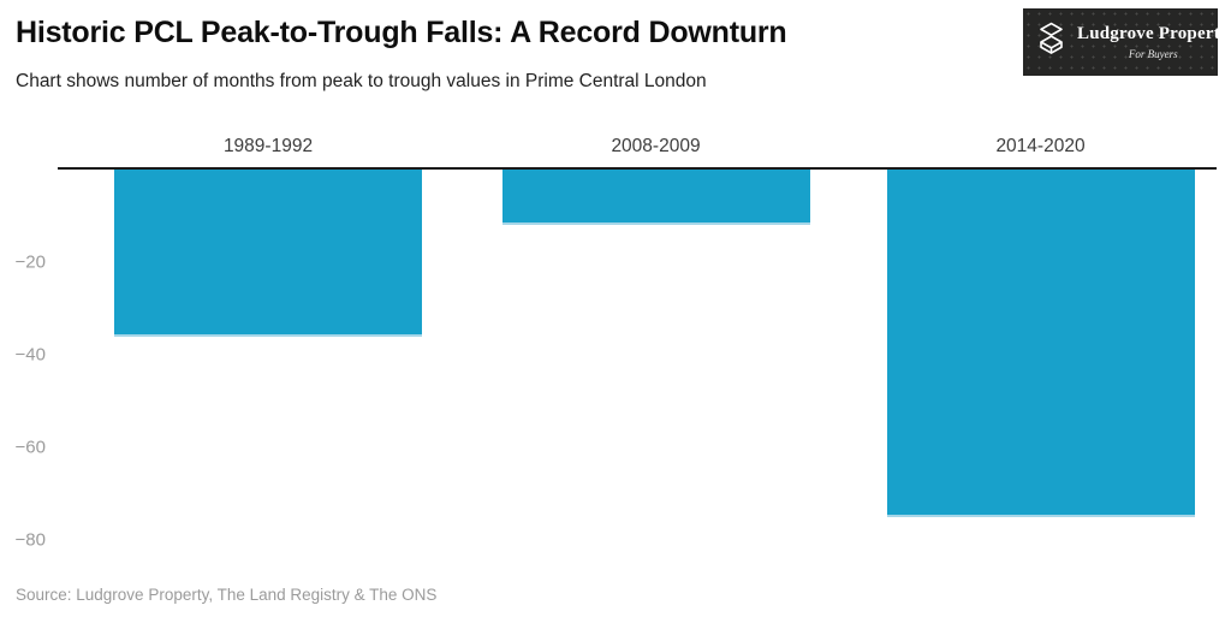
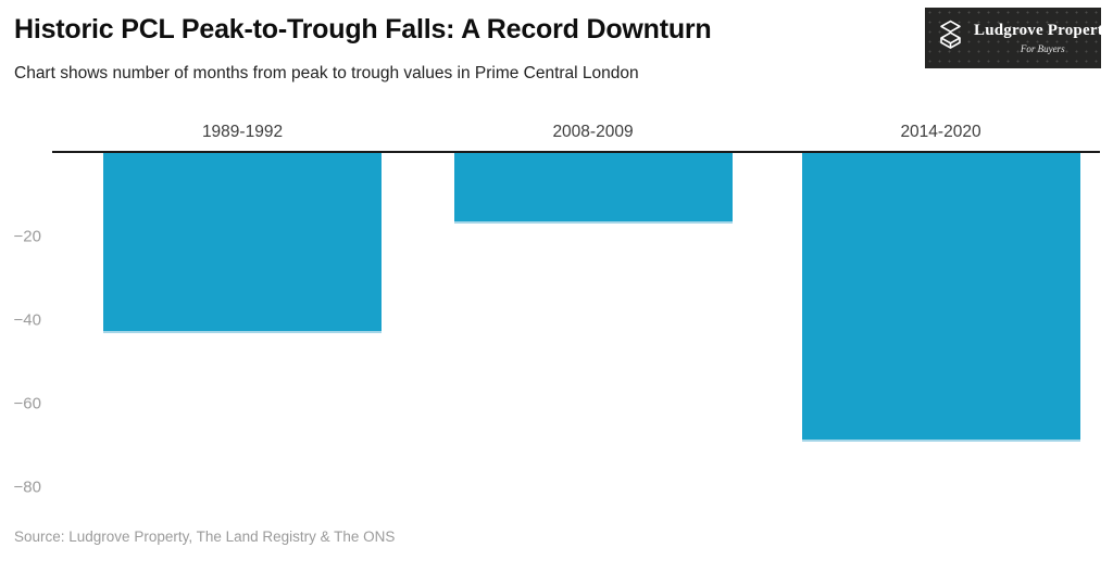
1989-1992: -36 -> -43
2008-2009: -12 -> -17
2014-2020: -75 -> -69
